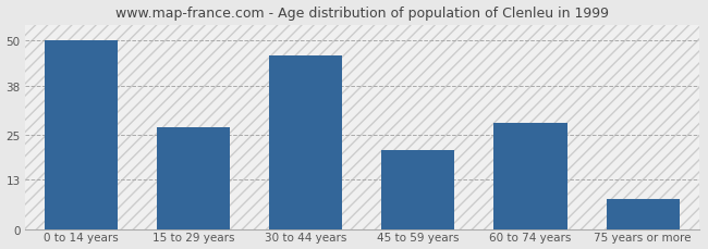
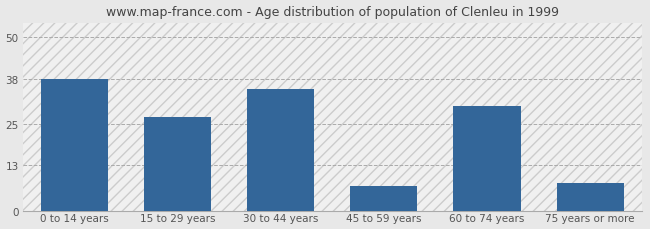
0 to 14 years: 50 -> 38
30 to 44 years: 46 -> 35
45 to 59 years: 21 -> 7
60 to 74 years: 28 -> 30
